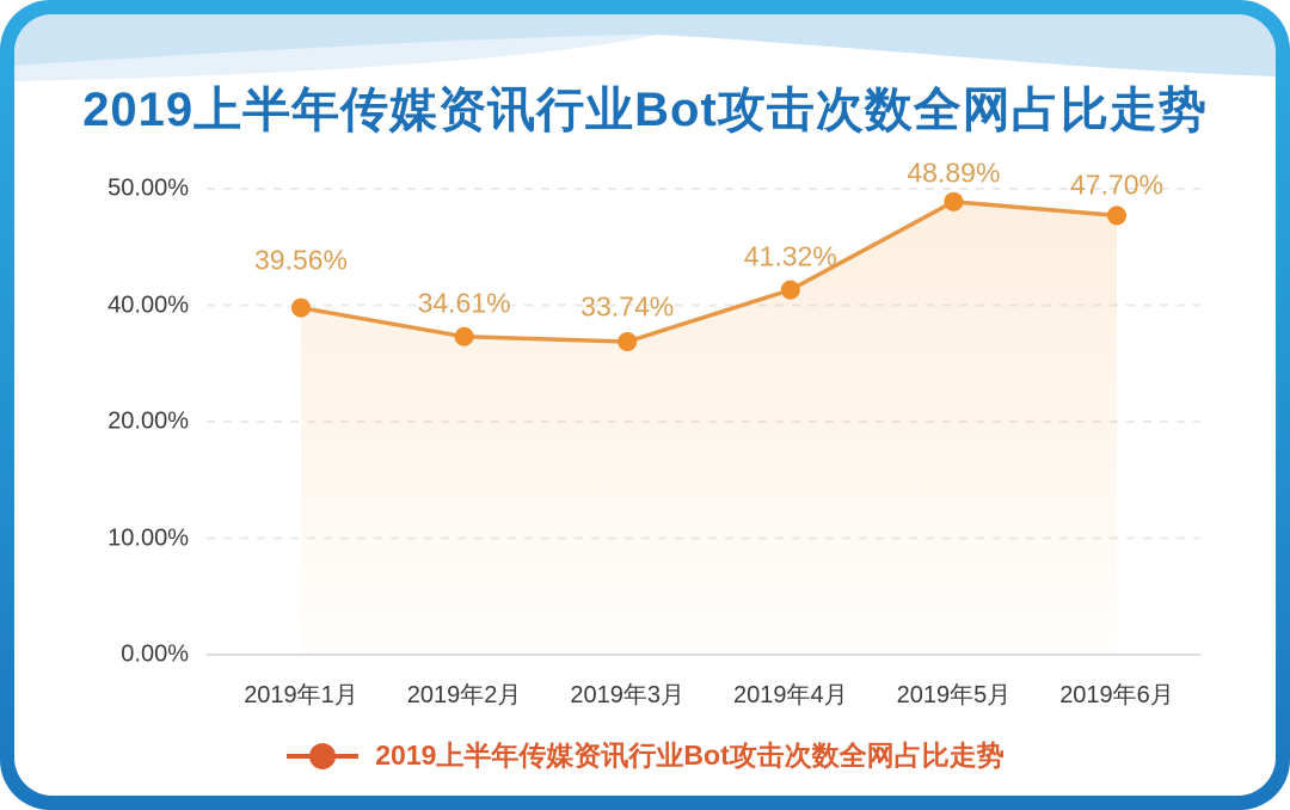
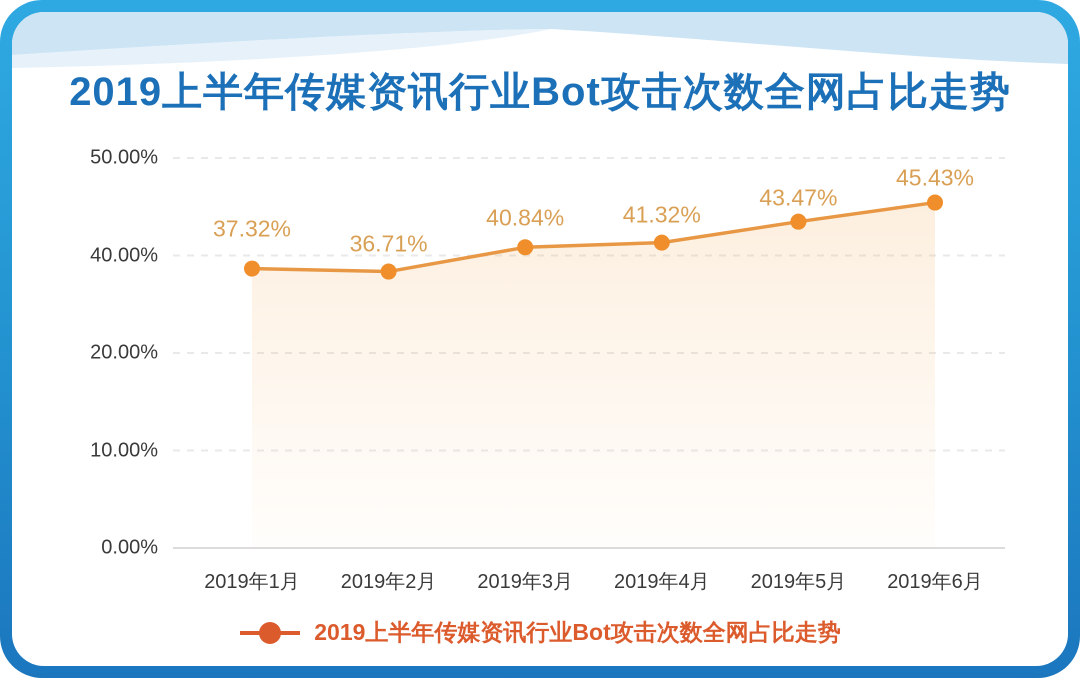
2019年1月: 39.56% -> 37.32%
2019年2月: 34.61% -> 36.71%
2019年3月: 33.74% -> 40.84%
2019年5月: 48.89% -> 43.47%
2019年6月: 47.70% -> 45.43%
